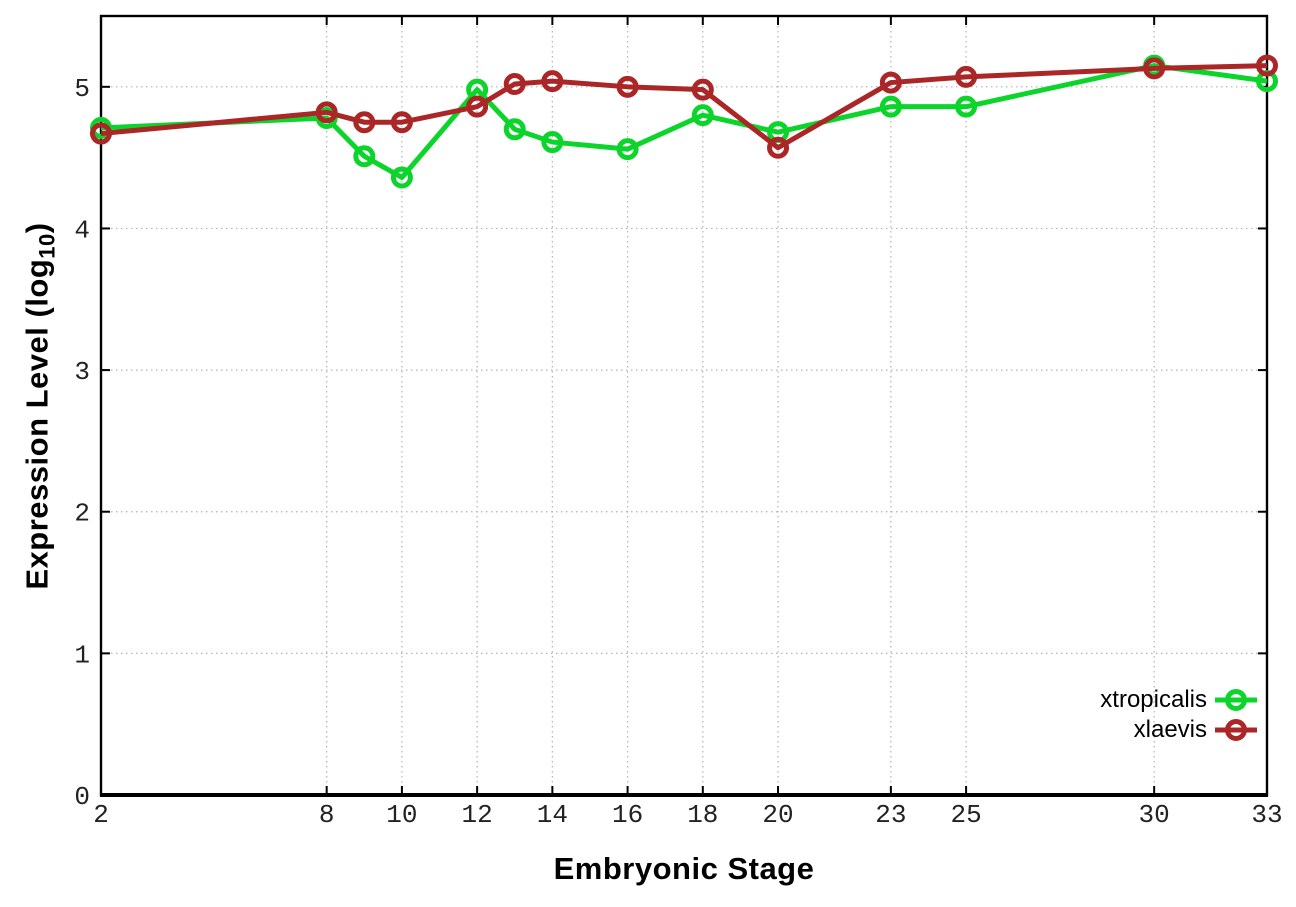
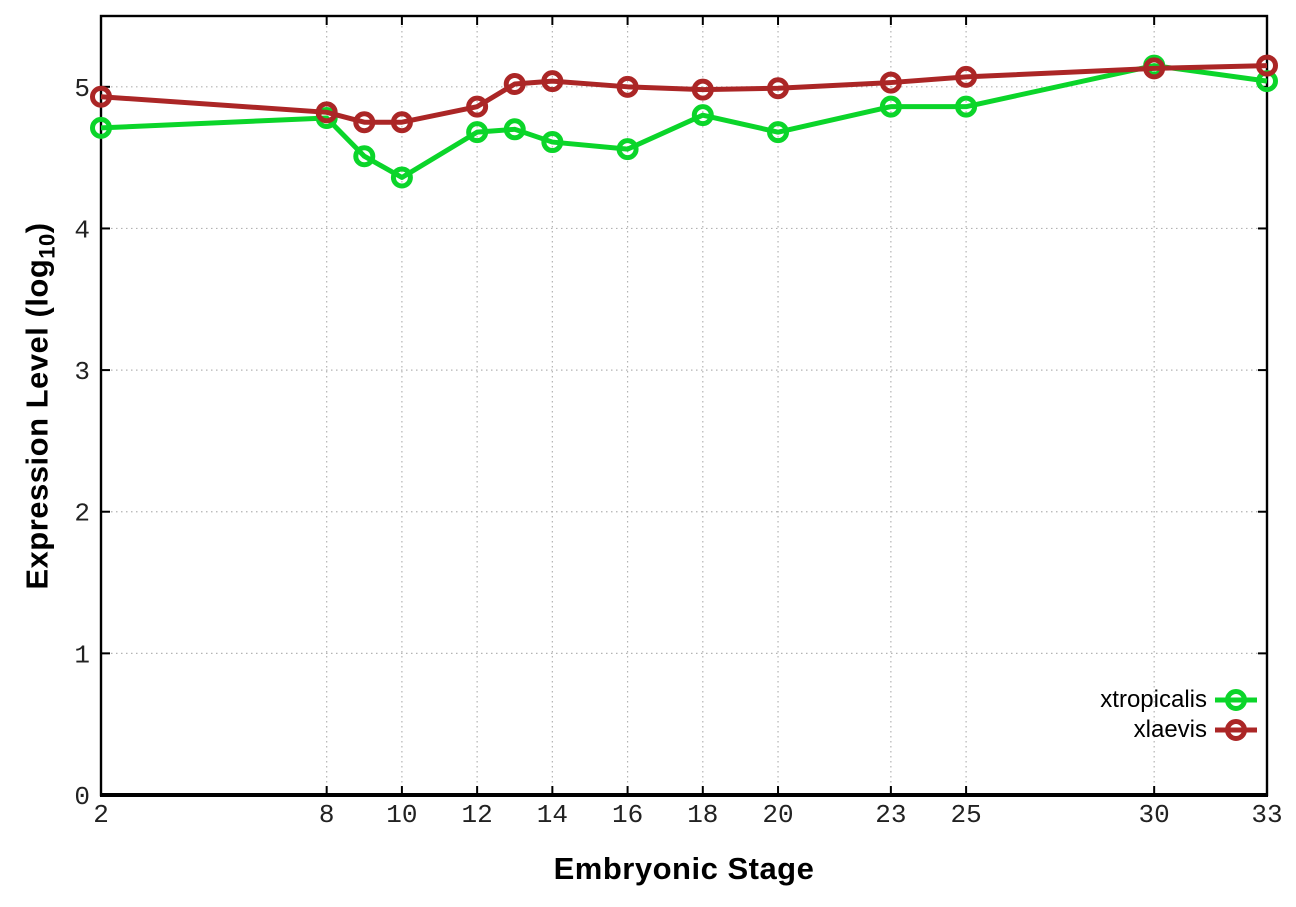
xlaevis/2: 4.67 -> 4.93
xtropicalis/12: 4.98 -> 4.68
xlaevis/20: 4.57 -> 4.99
